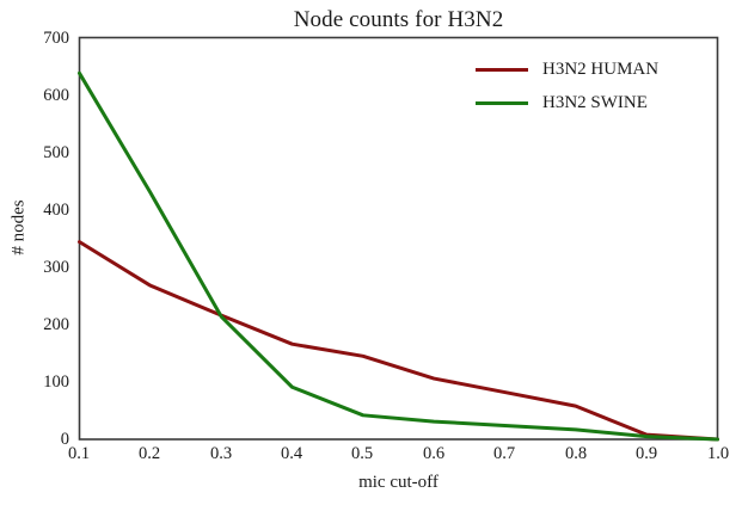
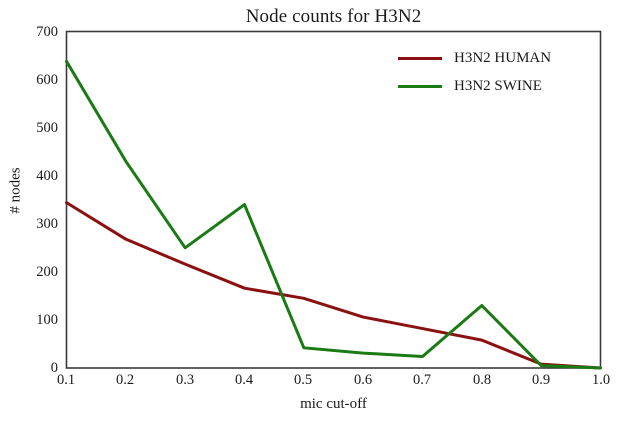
H3N2 SWINE/0.3: 210 -> 250
H3N2 SWINE/0.4: 90 -> 340
H3N2 SWINE/0.8: 20 -> 130
